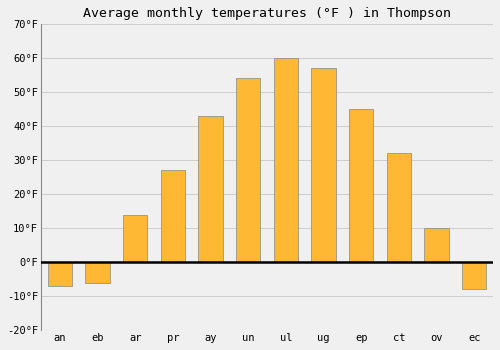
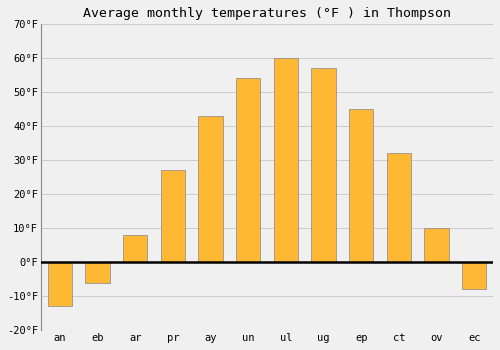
an: -7°F -> -13°F
ar: 14°F -> 8°F
